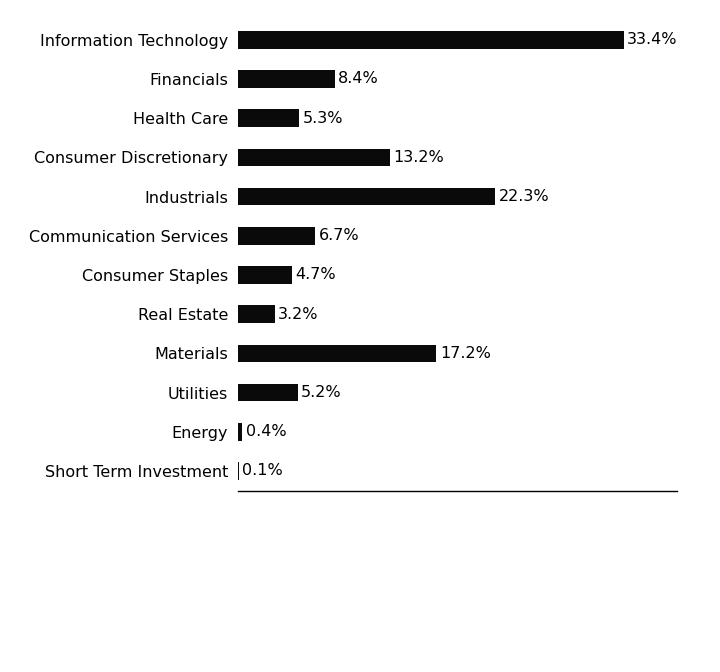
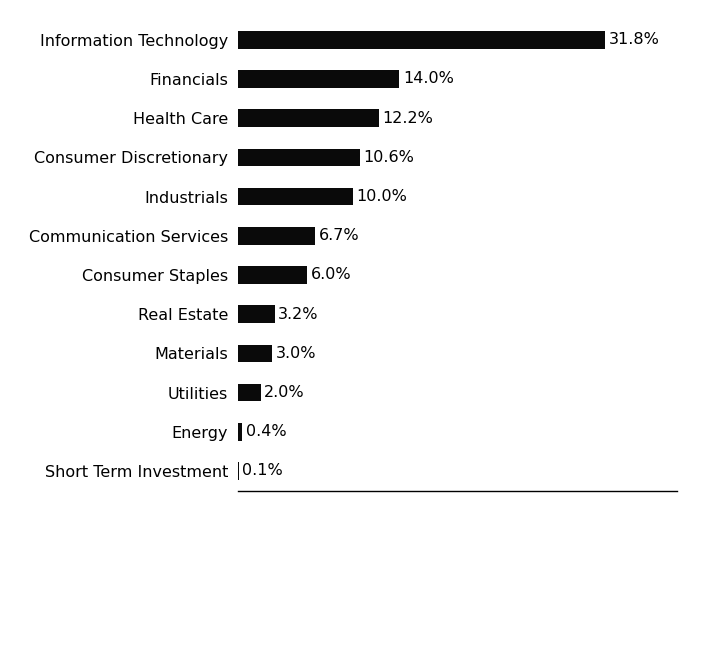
Information Technology: 33.4% -> 31.8%
Financials: 8.4% -> 14.0%
Health Care: 5.3% -> 12.2%
Consumer Discretionary: 13.2% -> 10.6%
Industrials: 22.3% -> 10.0%
Consumer Staples: 4.7% -> 6.0%
Materials: 17.2% -> 3.0%
Utilities: 5.2% -> 2.0%
